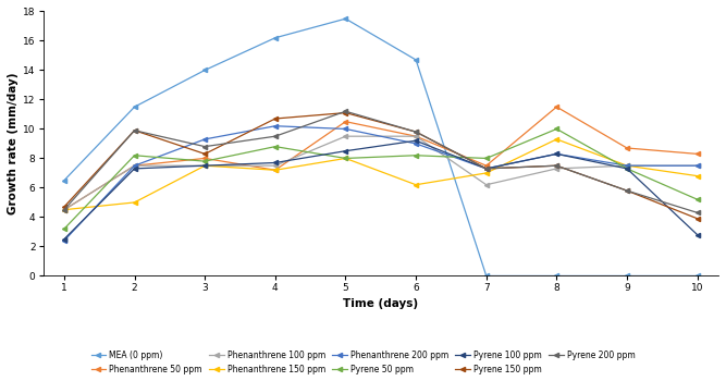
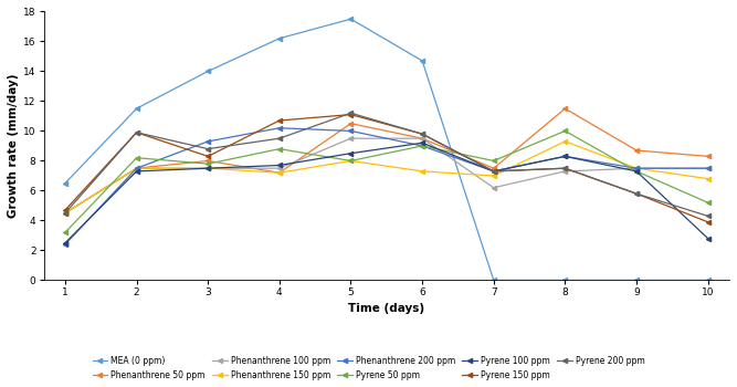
Phenanthrene 150 ppm/2: 5.0 -> 7.5
Phenanthrene 150 ppm/6: 6.2 -> 7.3
Pyrene 50 ppm/6: 8.2 -> 9.0
